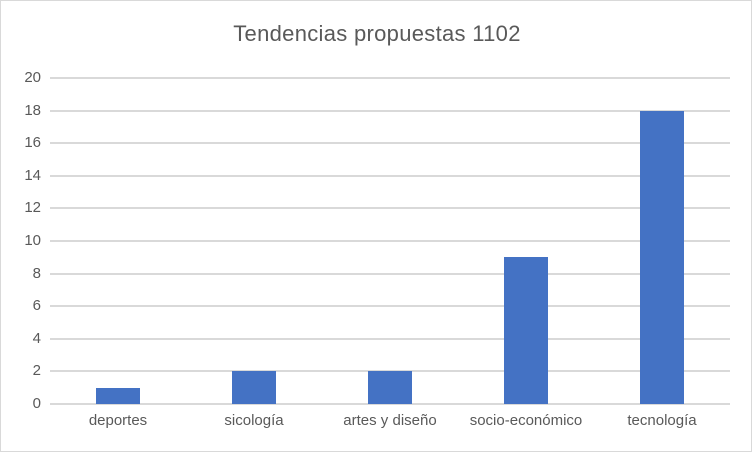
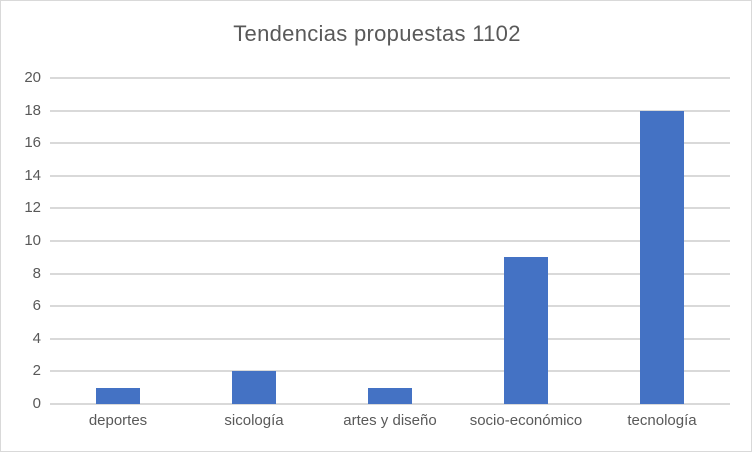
artes y diseño: 2 -> 1
